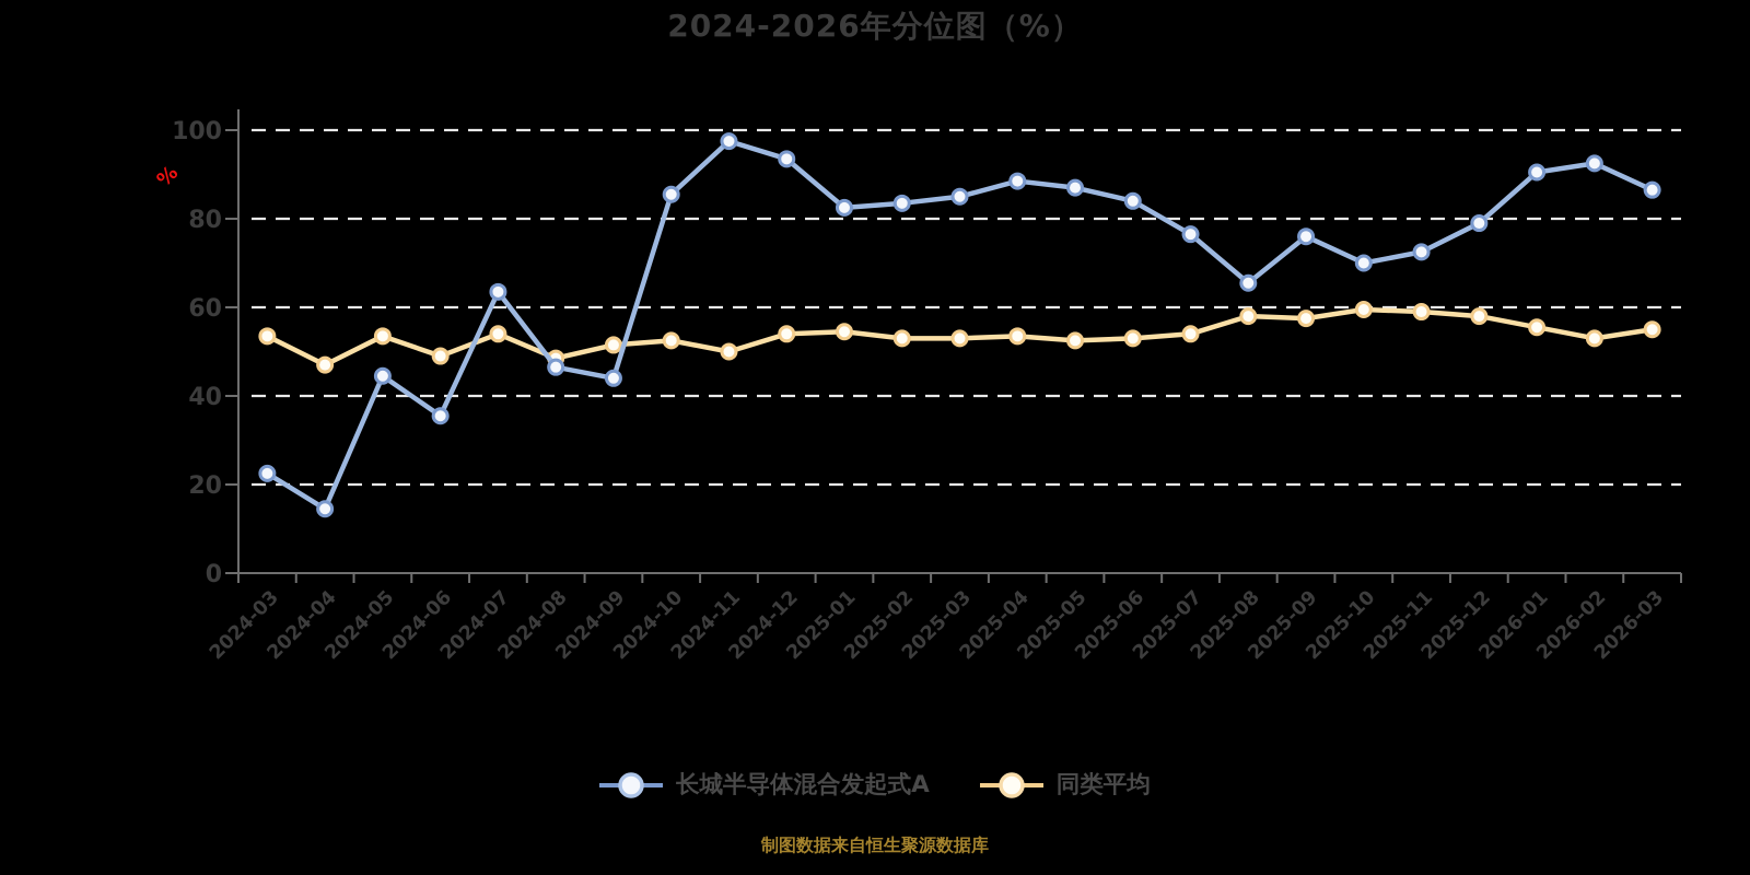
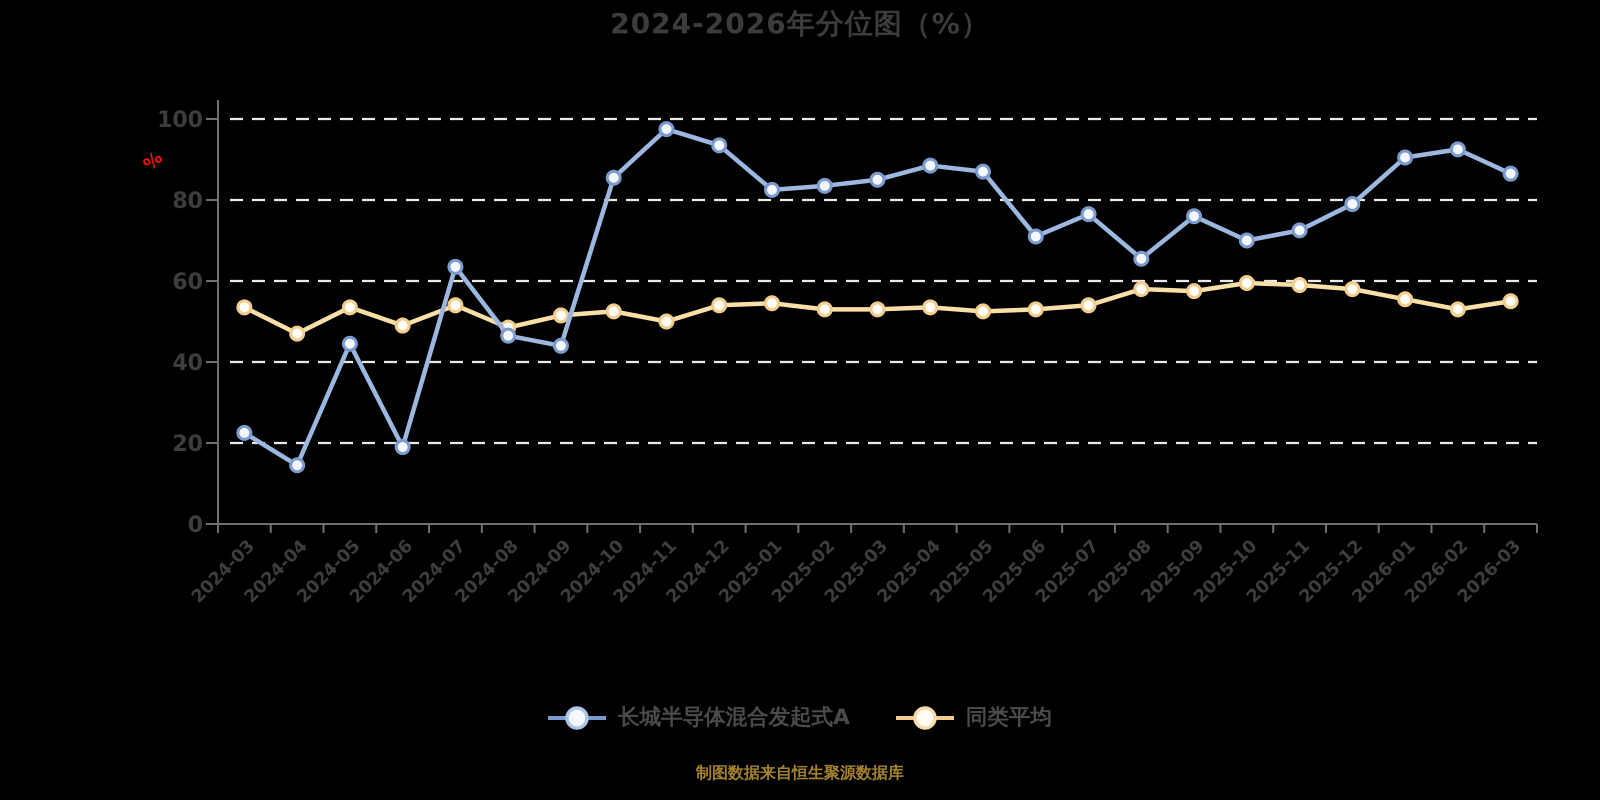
长城半导体混合发起式A/2024-06: 36 -> 19
长城半导体混合发起式A/2025-06: 84 -> 71
